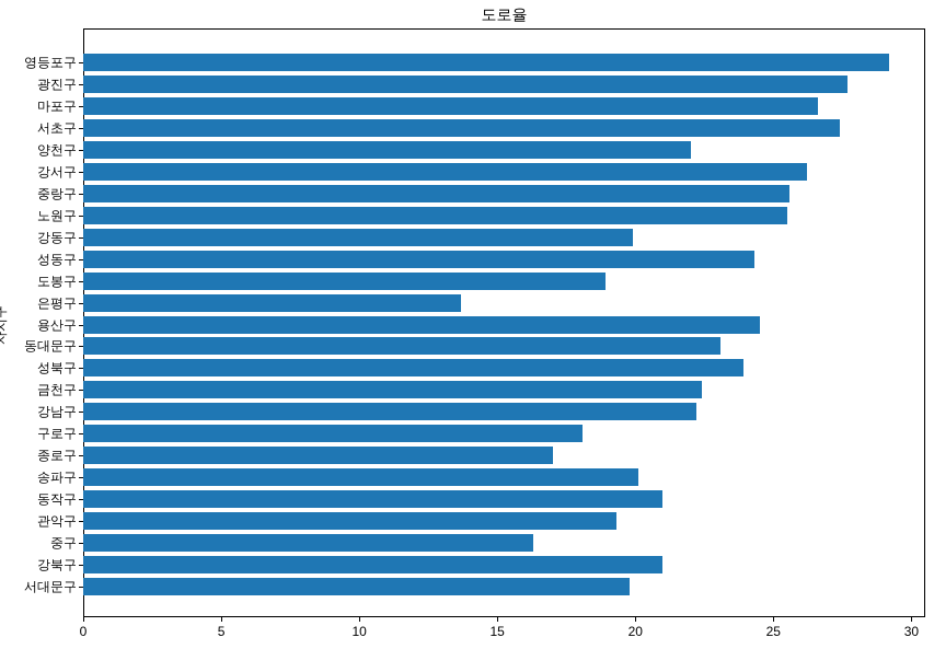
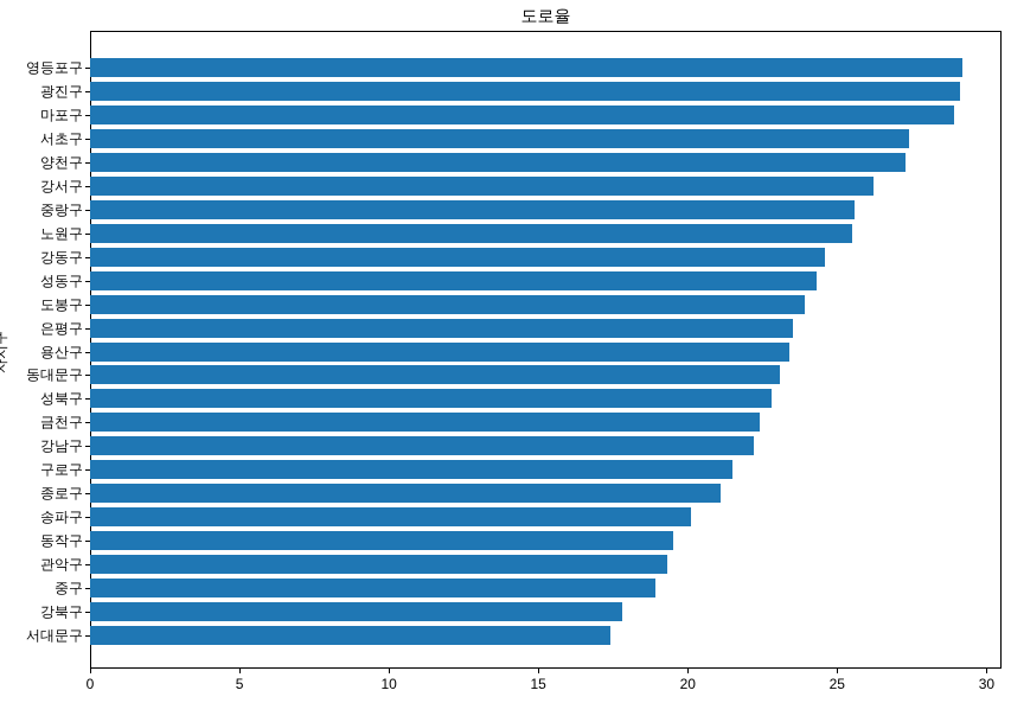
광진구: 27.7 -> 29.1
마포구: 26.6 -> 28.9
양천구: 22.0 -> 27.3
강동구: 19.9 -> 24.6
도봉구: 18.9 -> 23.9
은평구: 13.7 -> 23.5
용산구: 24.5 -> 23.4
성북구: 23.9 -> 22.8
구로구: 18.1 -> 21.5
종로구: 17.0 -> 21.1
동작구: 21.0 -> 19.5
중구: 16.3 -> 18.9
강북구: 21.0 -> 17.8
서대문구: 19.8 -> 17.4
